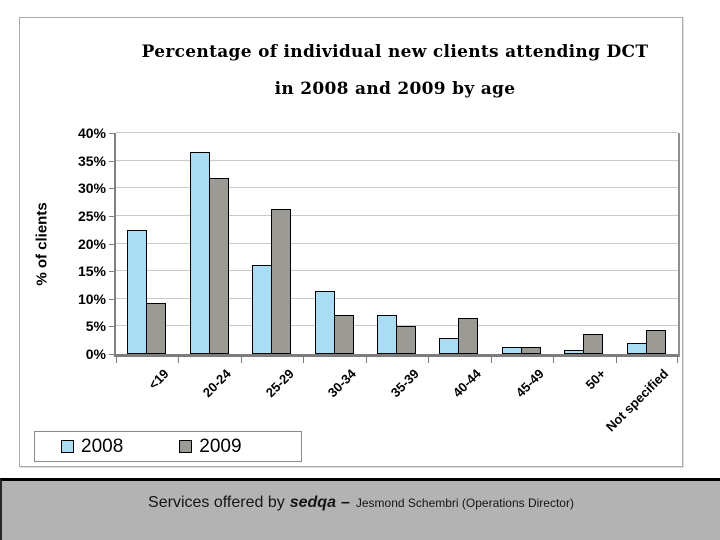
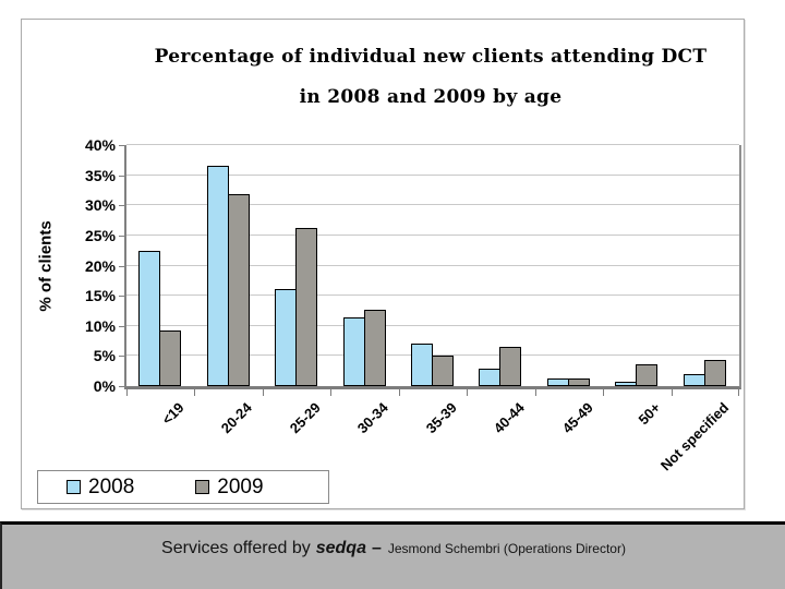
2009/30-34: 7% -> 13%
